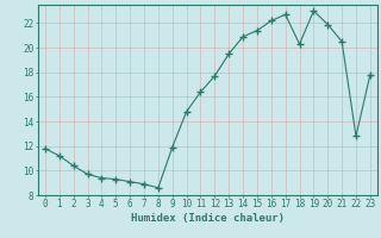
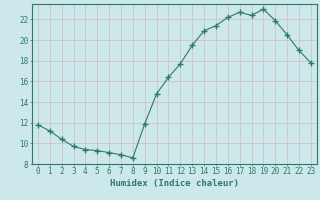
18: 20.3 -> 22.4
22: 12.8 -> 19.0
